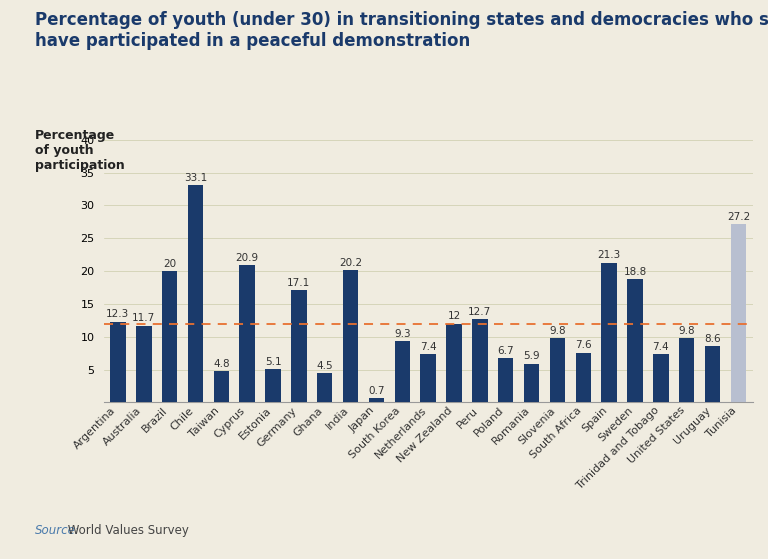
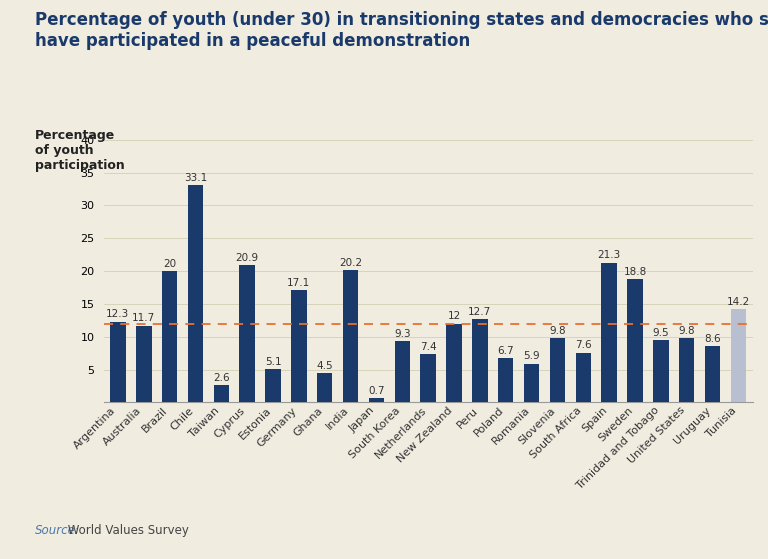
Taiwan: 4.8 -> 2.6
Trinidad and Tobago: 7.4 -> 9.5
Tunisia: 27.2 -> 14.2
